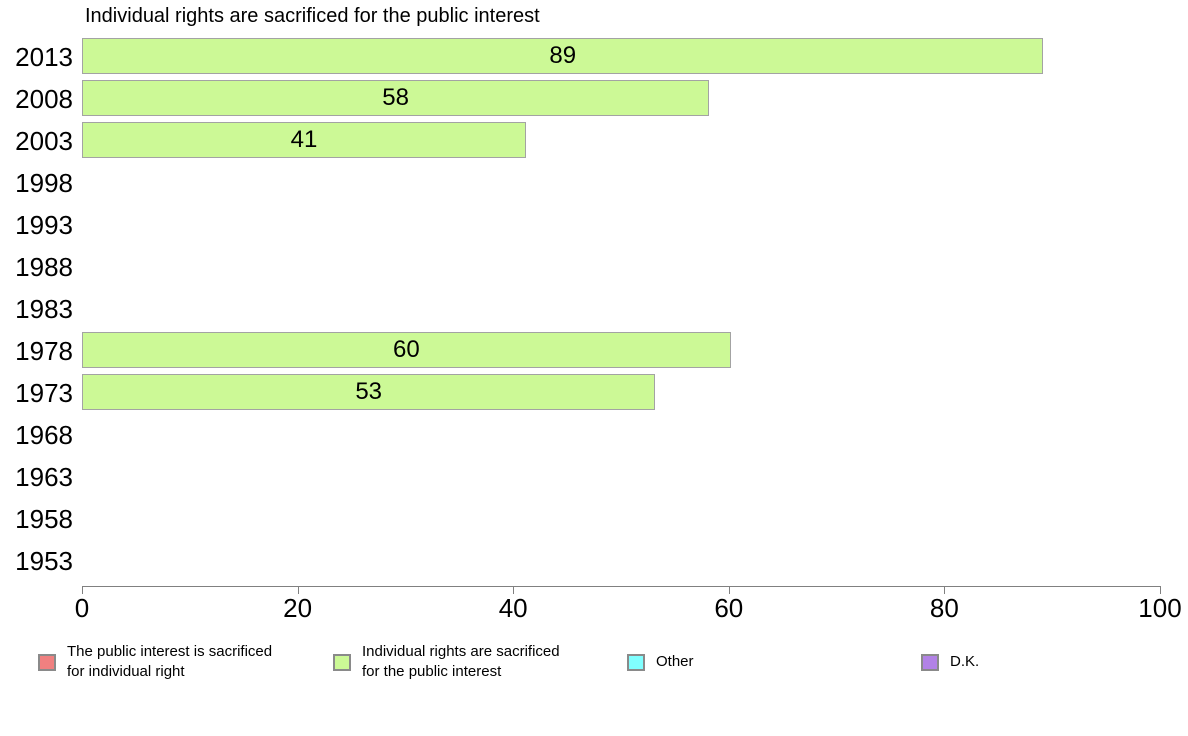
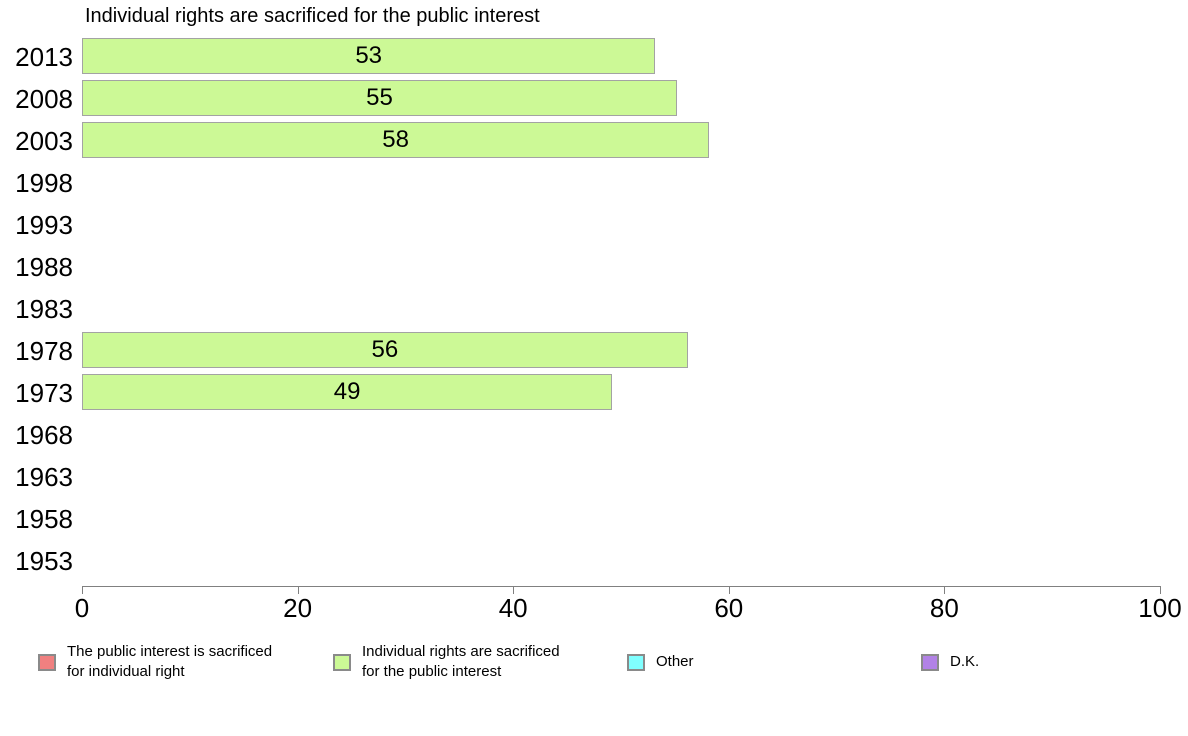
2013: 89 -> 53
2008: 58 -> 55
2003: 41 -> 58
1978: 60 -> 56
1973: 53 -> 49
